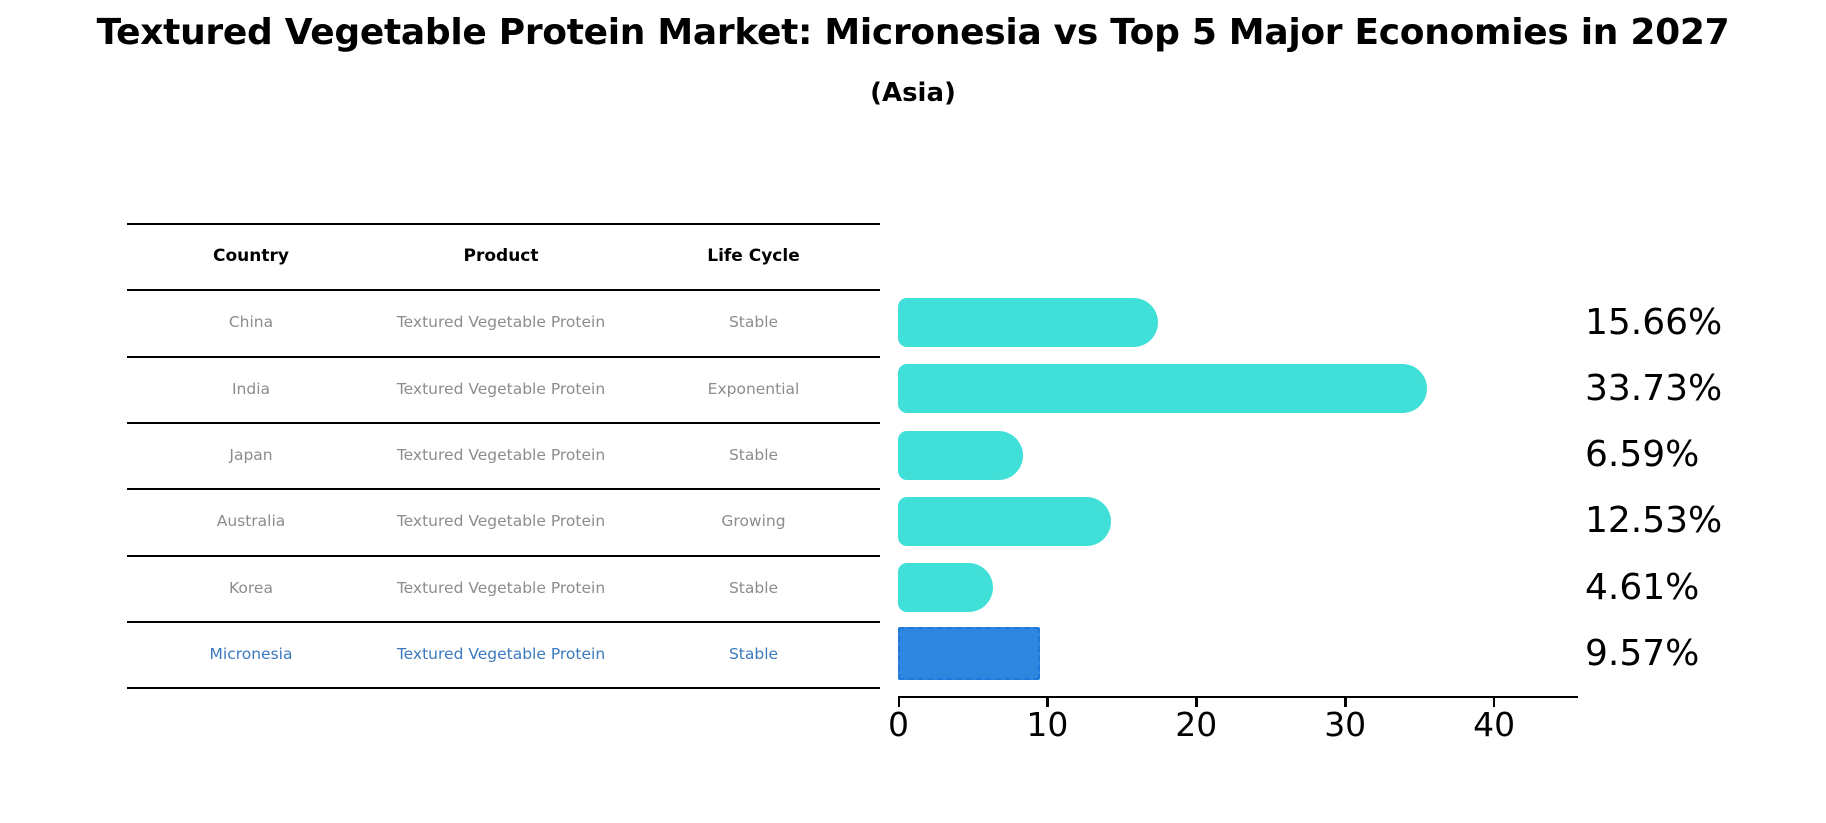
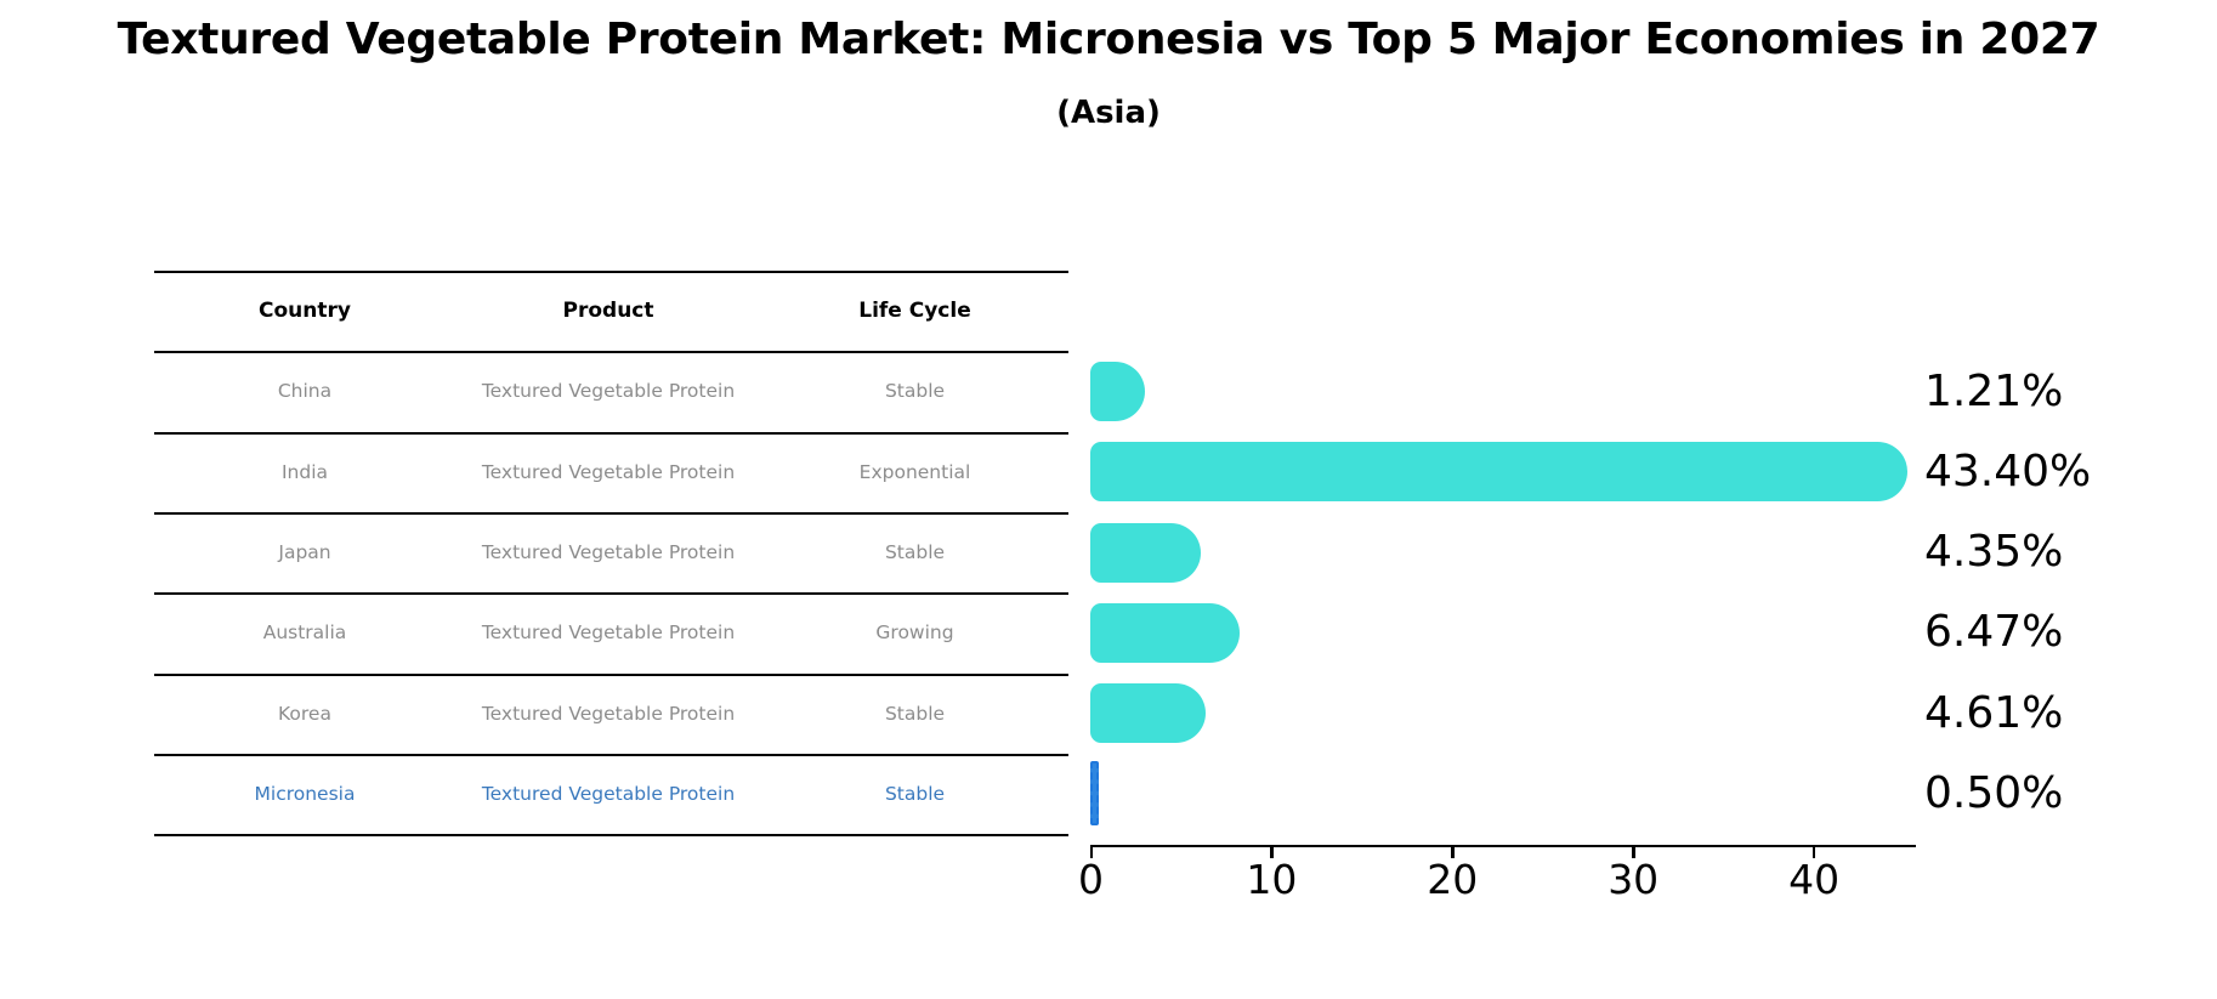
China: 15.66% -> 1.21%
India: 33.73% -> 43.40%
Japan: 6.59% -> 4.35%
Australia: 12.53% -> 6.47%
Micronesia: 9.57% -> 0.50%
